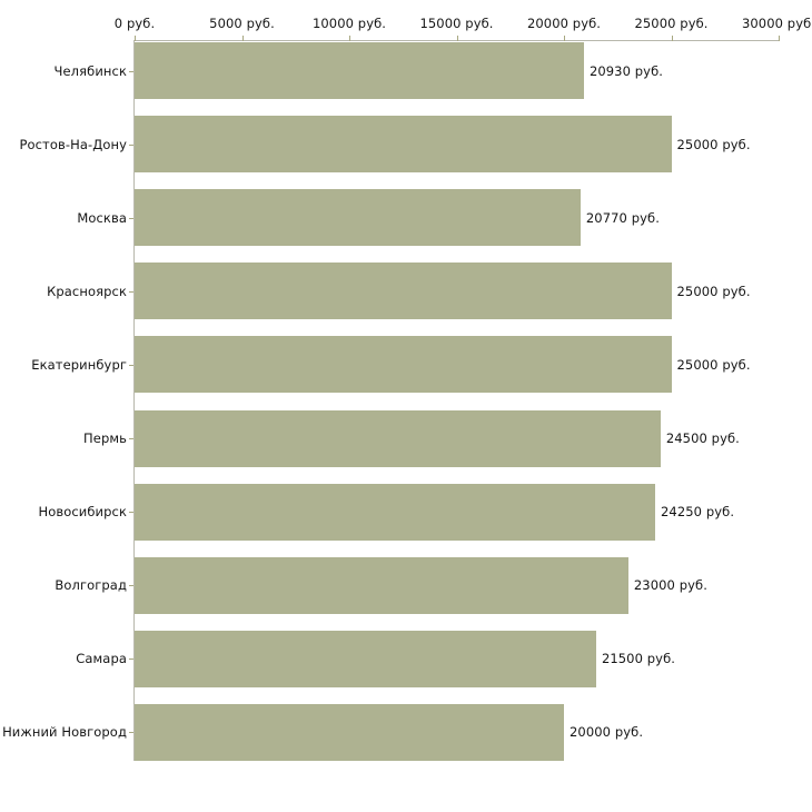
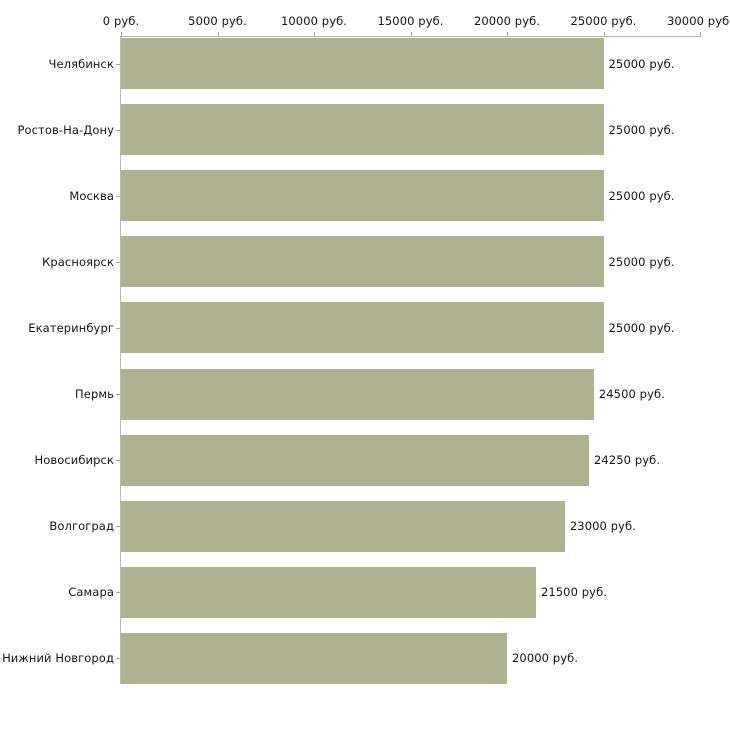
Челябинск: 20930 -> 25000
Москва: 20770 -> 25000
